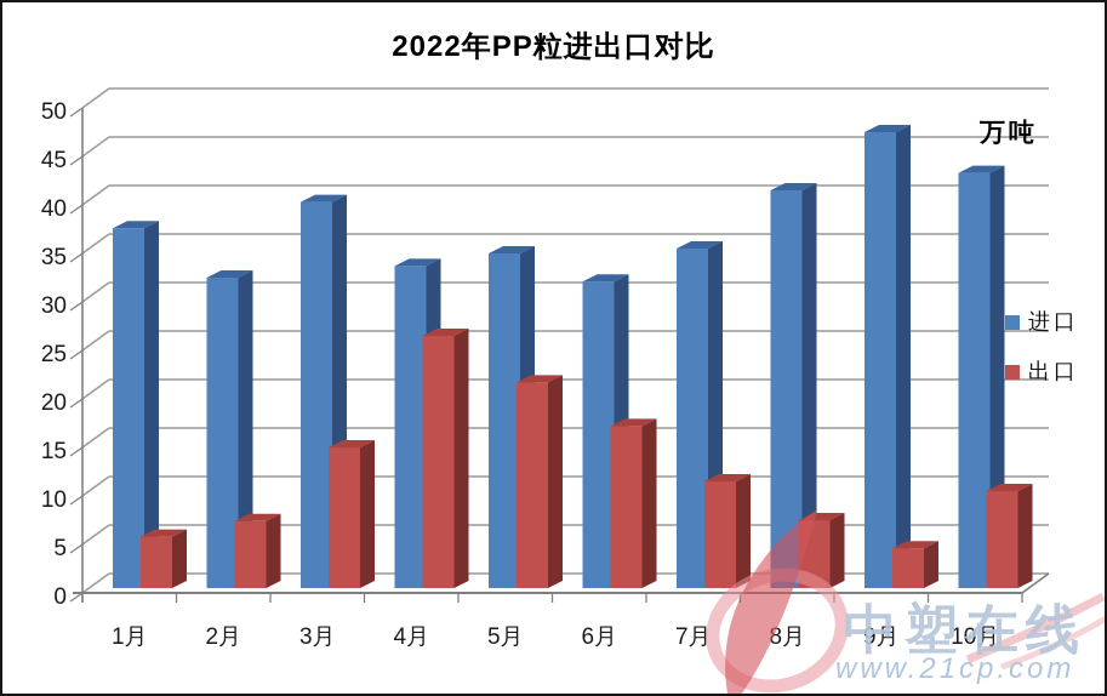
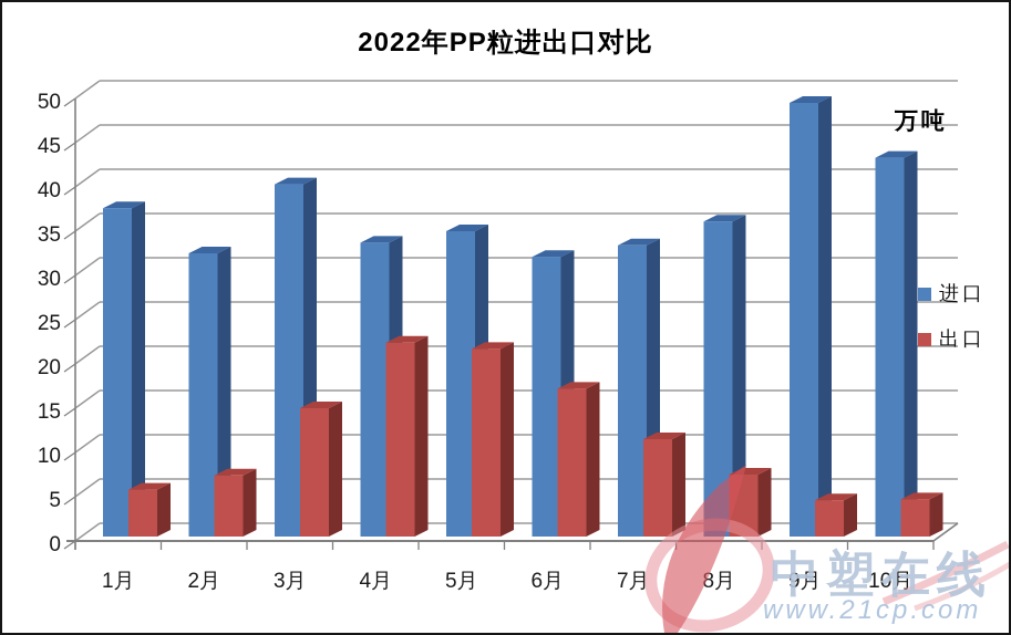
出口/4月: 26 -> 22
进口/7月: 35 -> 33
进口/8月: 41 -> 36
进口/9月: 47 -> 49
出口/10月: 10 -> 4
